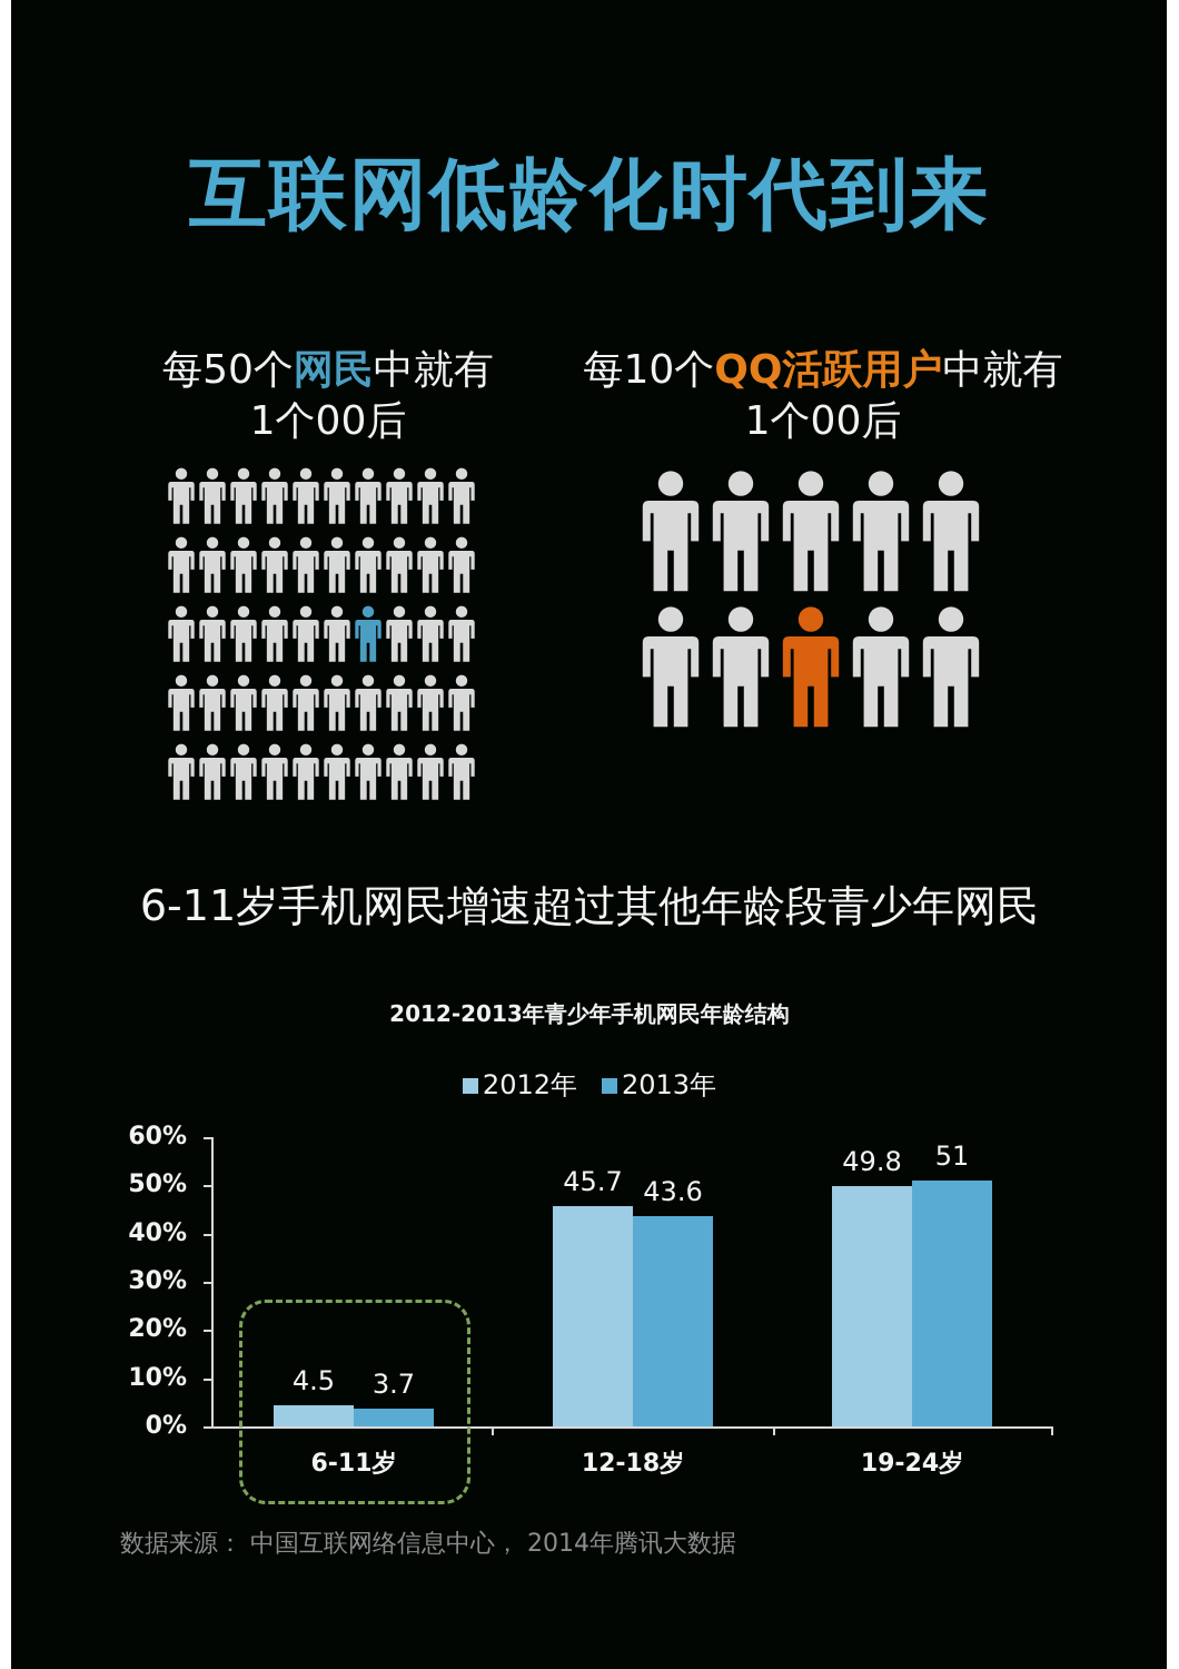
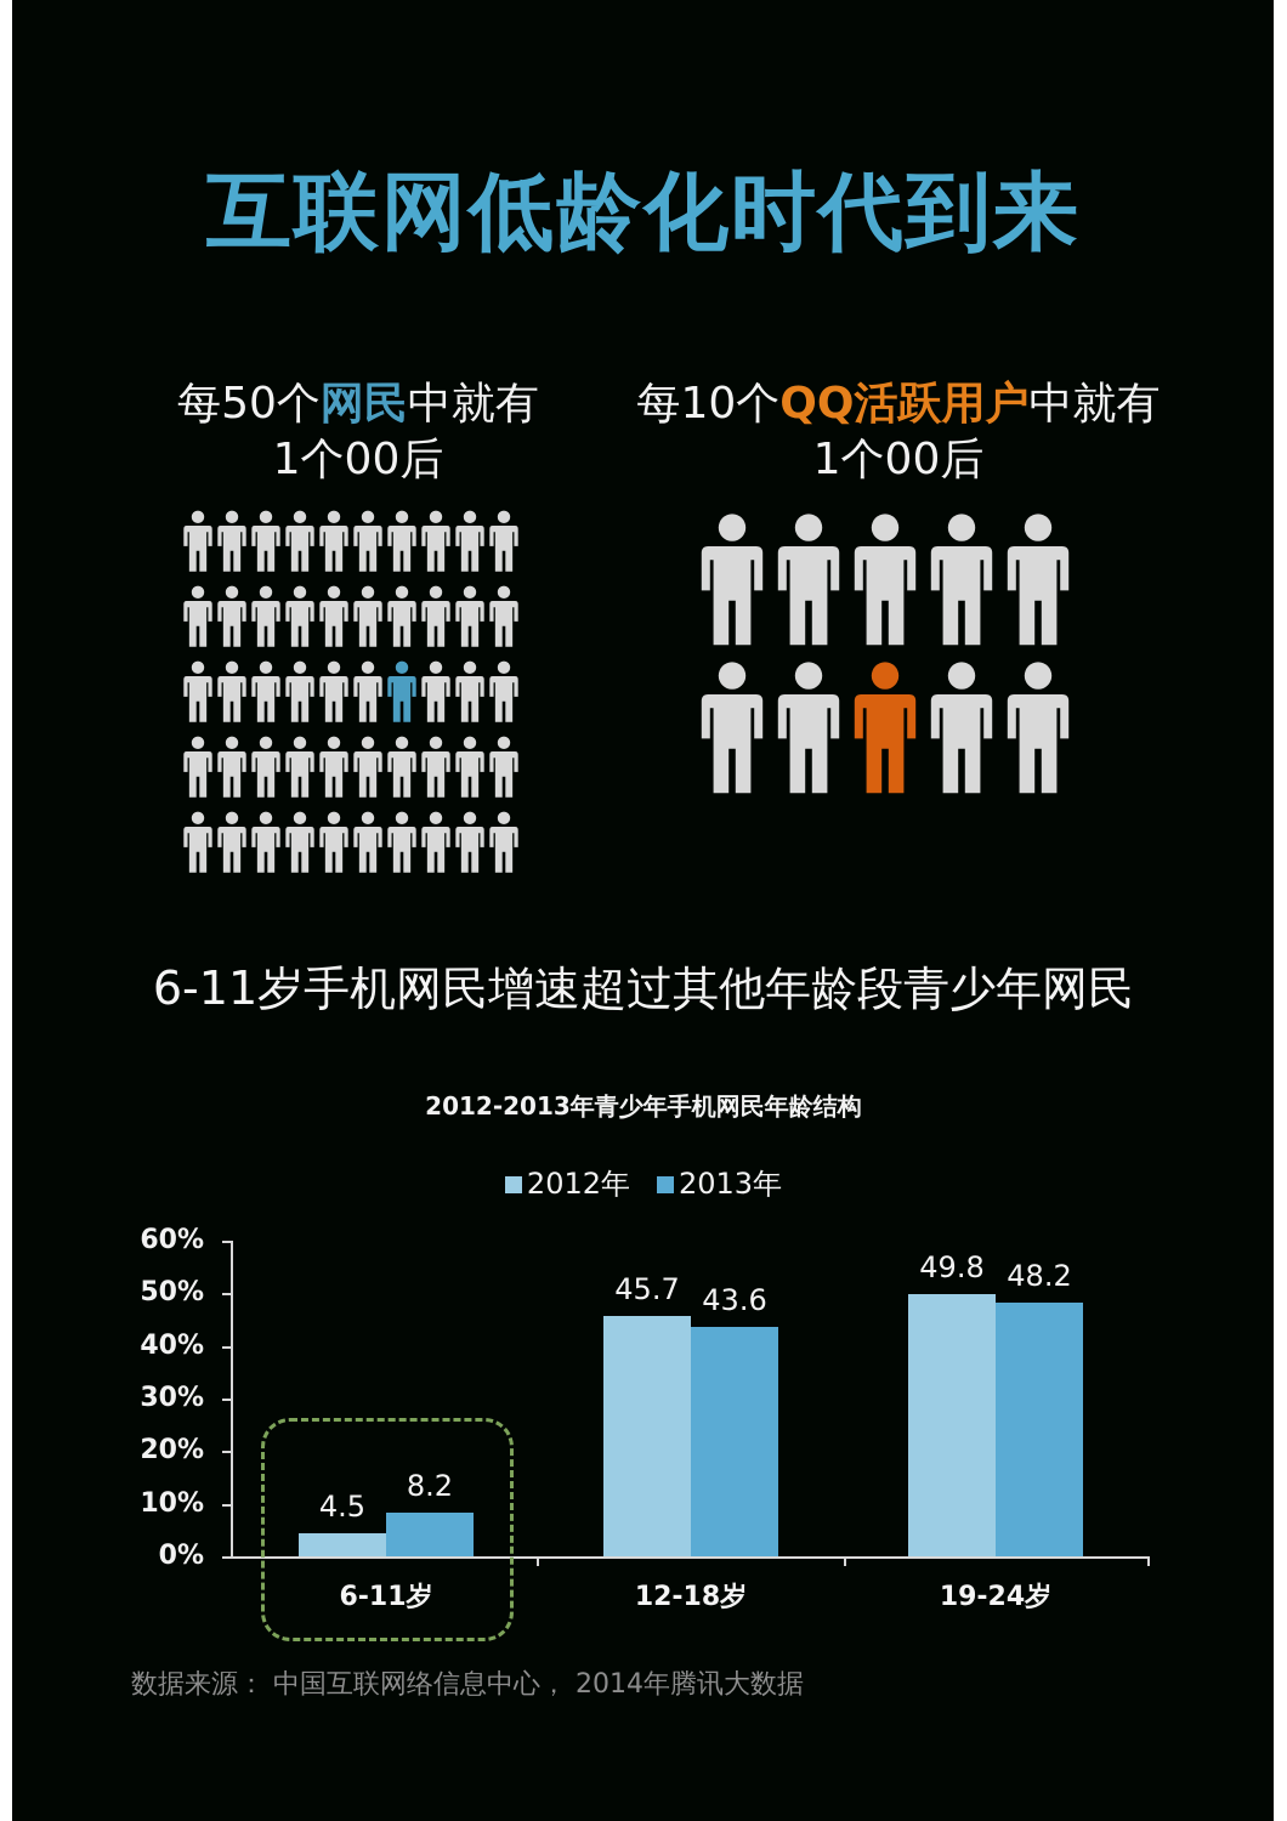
2013年/6-11岁: 3.7 -> 8.2
2013年/19-24岁: 51 -> 48.2
